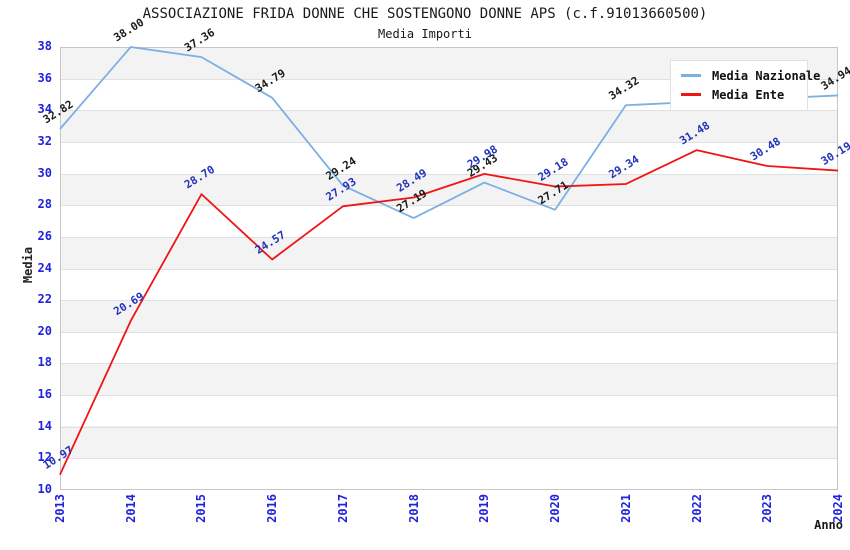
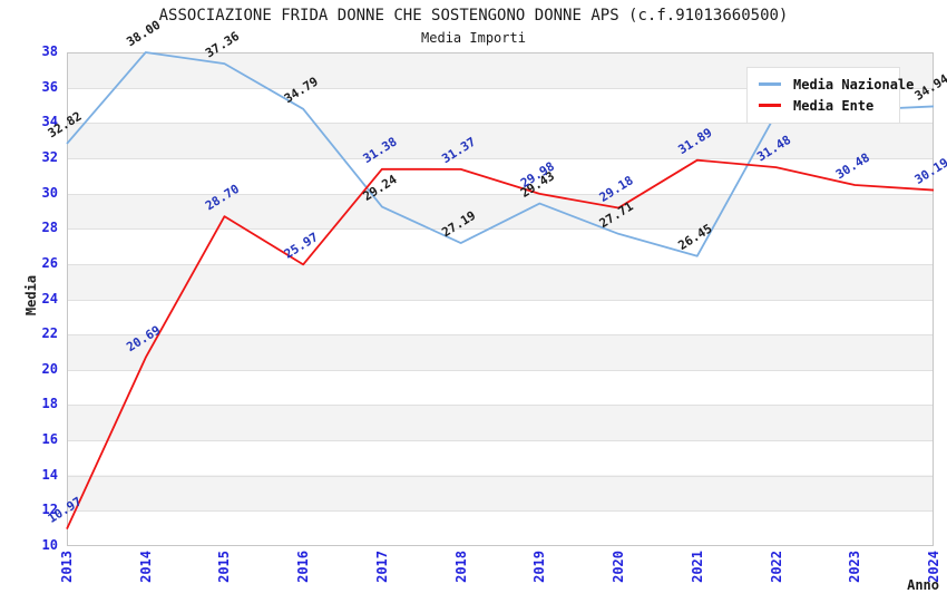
Media Ente/2016: 24.57 -> 25.97
Media Ente/2017: 27.93 -> 31.38
Media Ente/2018: 28.49 -> 31.37
Media Nazionale/2021: 34.32 -> 26.45
Media Ente/2021: 29.34 -> 31.89
